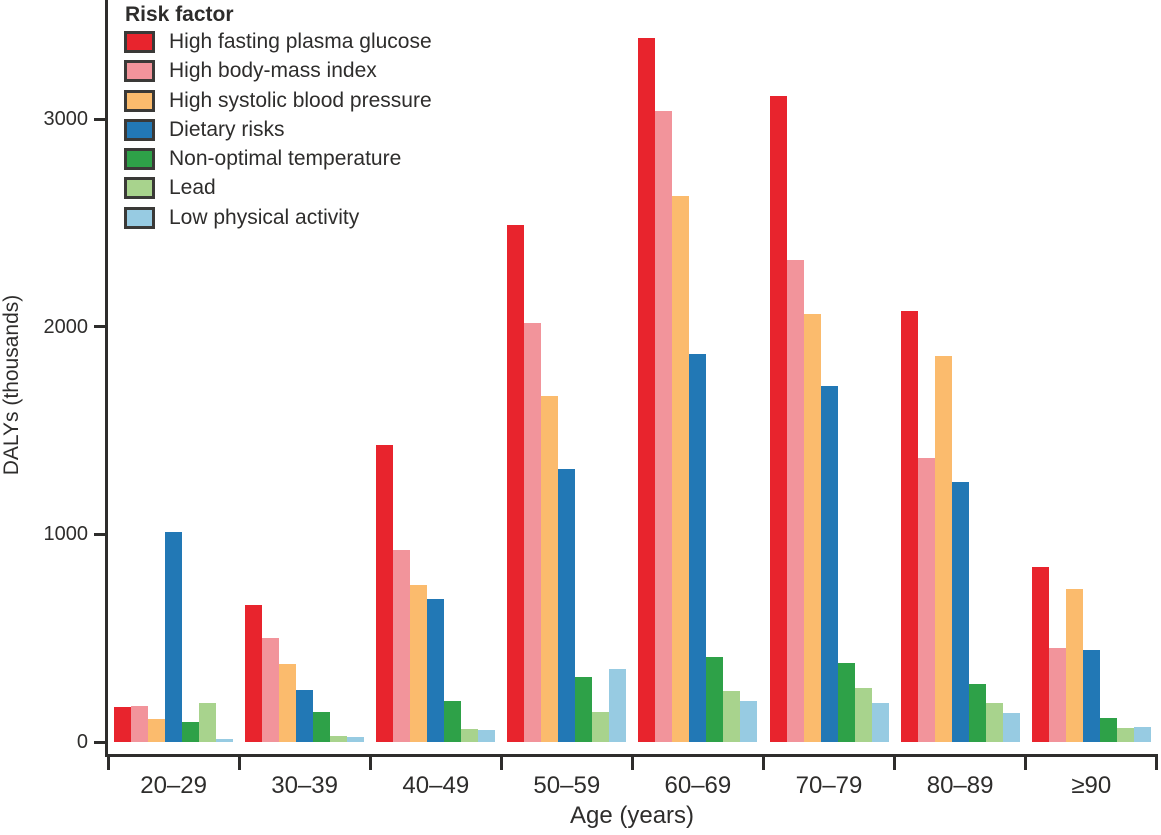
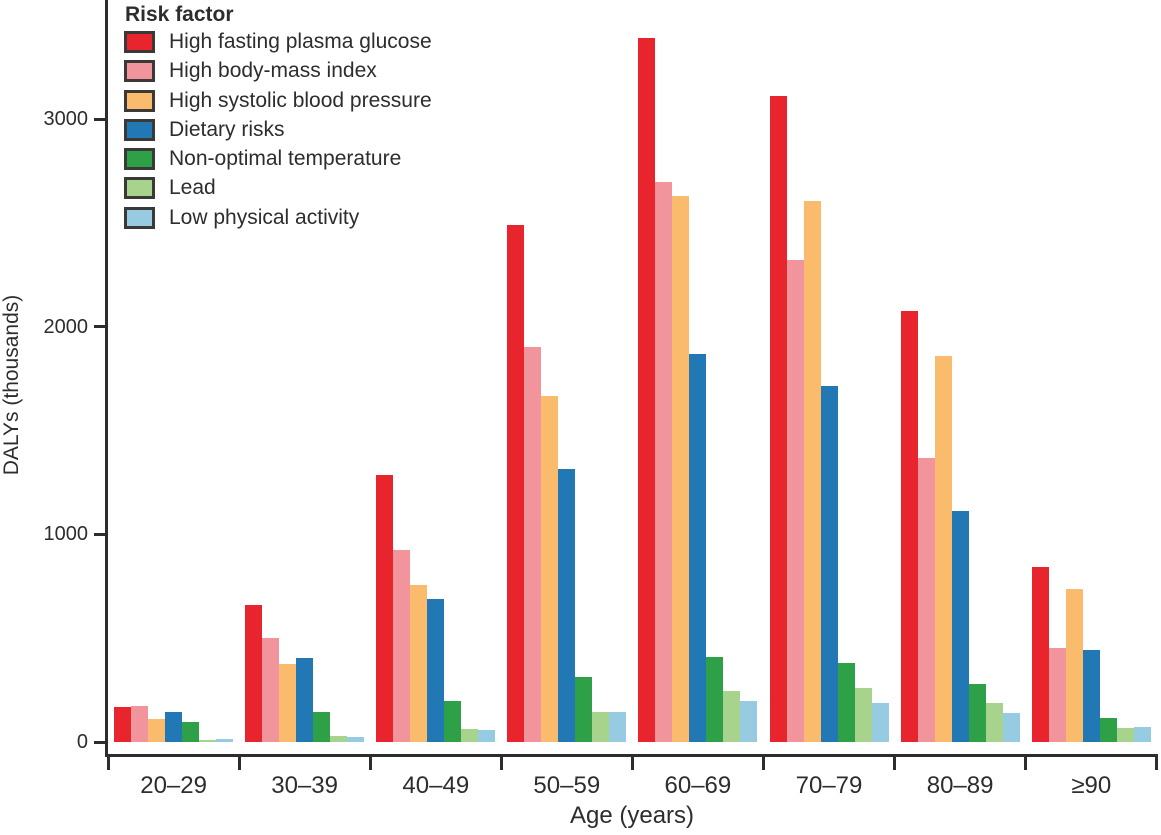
Dietary risks/20–29: 1010 -> 140
Lead/20–29: 190 -> 10
Dietary risks/30–39: 250 -> 400
High fasting plasma glucose/40–49: 1430 -> 1280
High body-mass index/50–59: 2020 -> 1900
Low physical activity/50–59: 350 -> 140
High body-mass index/60–69: 3040 -> 2700
High systolic blood pressure/70–79: 2060 -> 2600
Dietary risks/80–89: 1250 -> 1120
